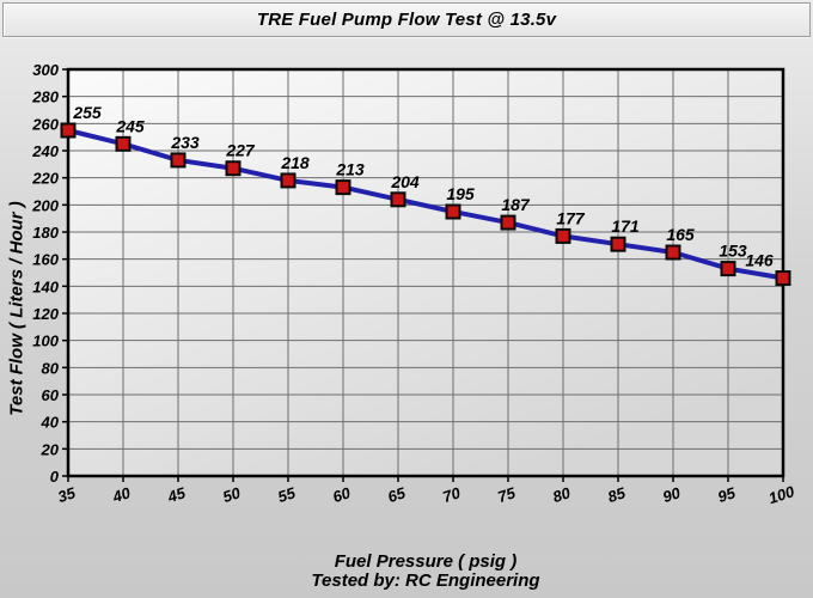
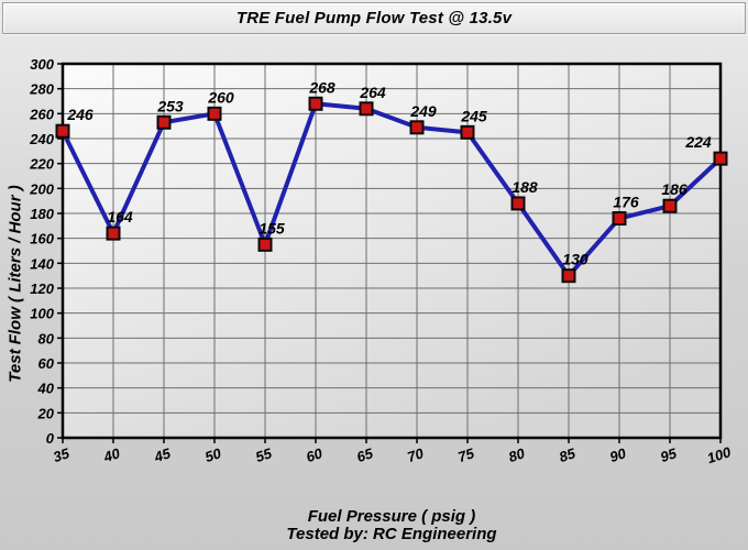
35: 255 -> 246
40: 245 -> 164
45: 233 -> 253
50: 227 -> 260
55: 218 -> 155
60: 213 -> 268
65: 204 -> 264
70: 195 -> 249
75: 187 -> 245
80: 177 -> 188
85: 171 -> 130
90: 165 -> 176
95: 153 -> 186
100: 146 -> 224
